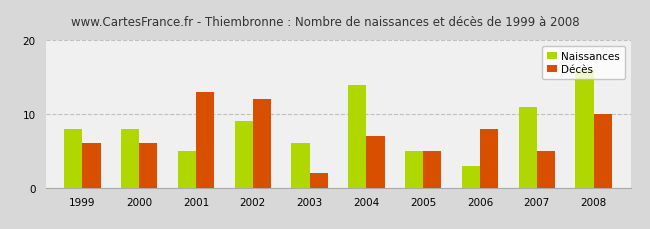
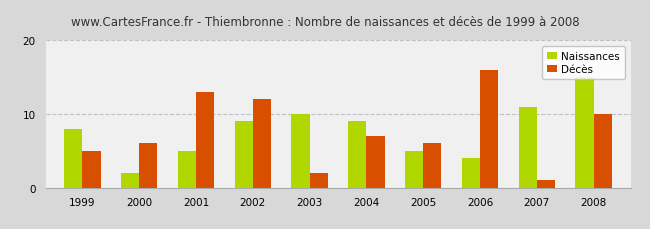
Décès/1999: 6 -> 5
Naissances/2000: 8 -> 2
Naissances/2003: 6 -> 10
Naissances/2004: 14 -> 9
Décès/2005: 5 -> 6
Naissances/2006: 3 -> 4
Décès/2006: 8 -> 16
Décès/2007: 5 -> 1
Naissances/2008: 16 -> 15
